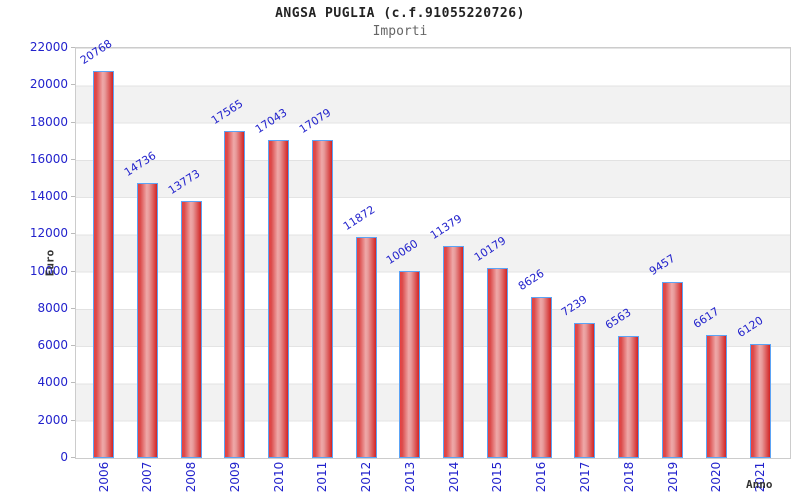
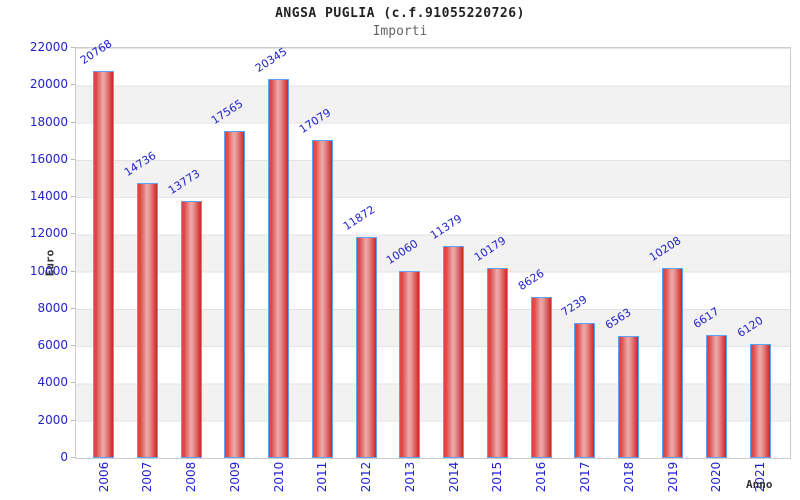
2010: 17043 -> 20345
2019: 9457 -> 10208
